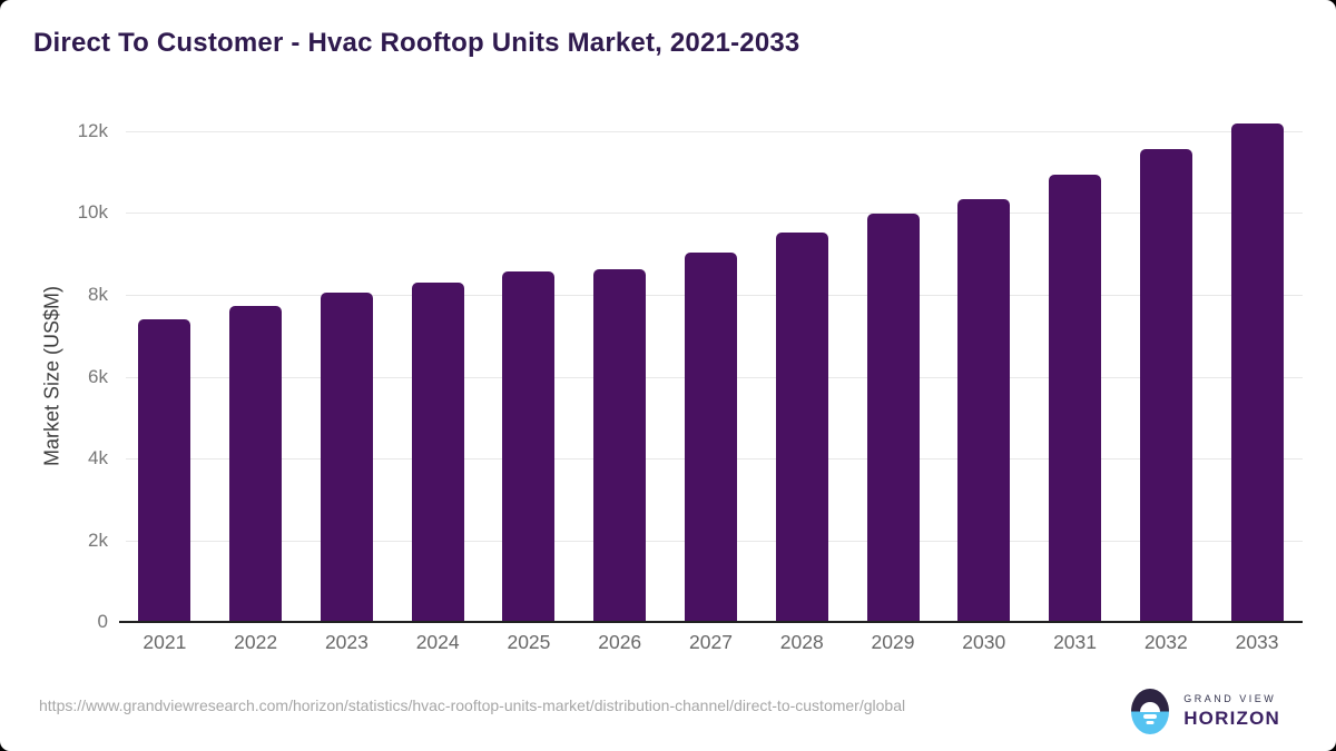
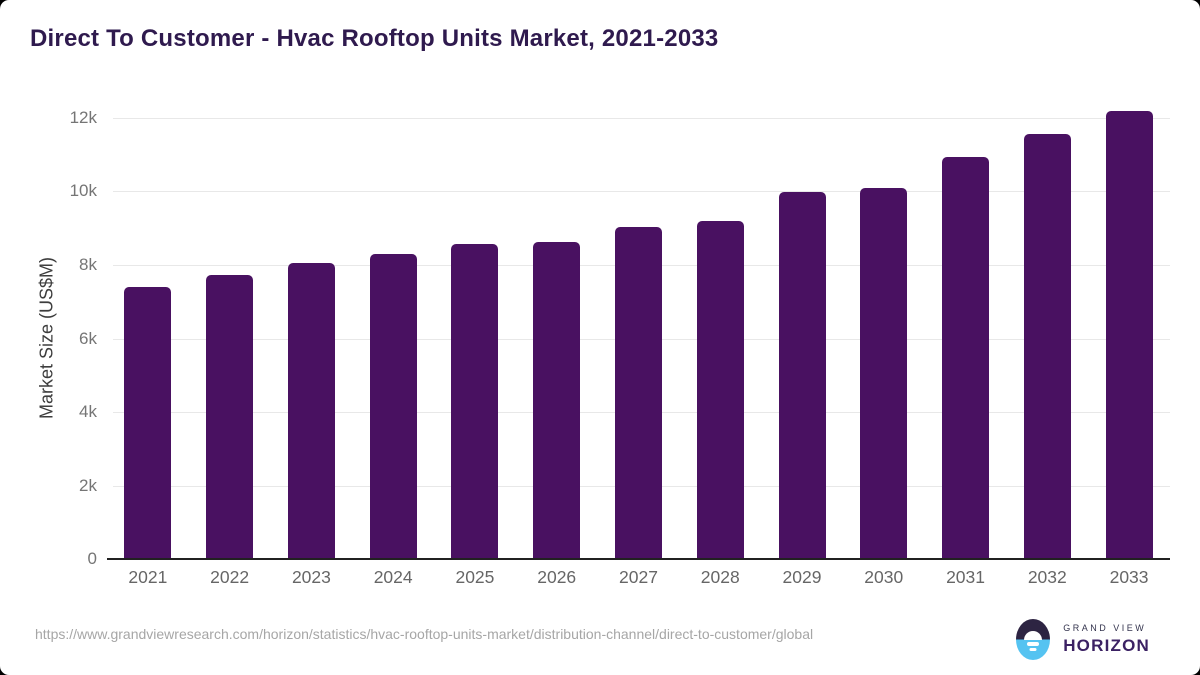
2028: 9.5k -> 9.2k
2030: 10.3k -> 10.1k
